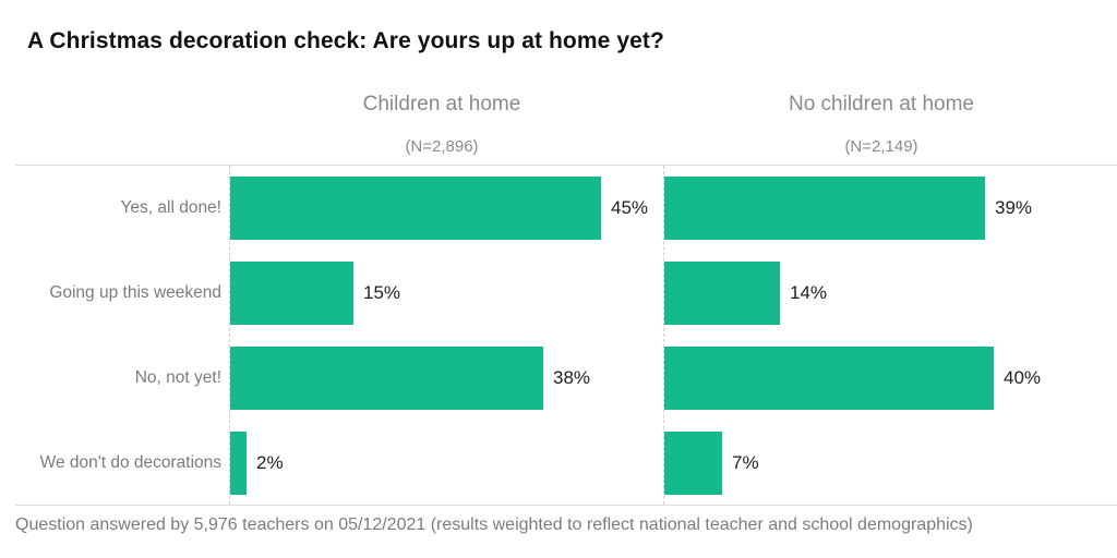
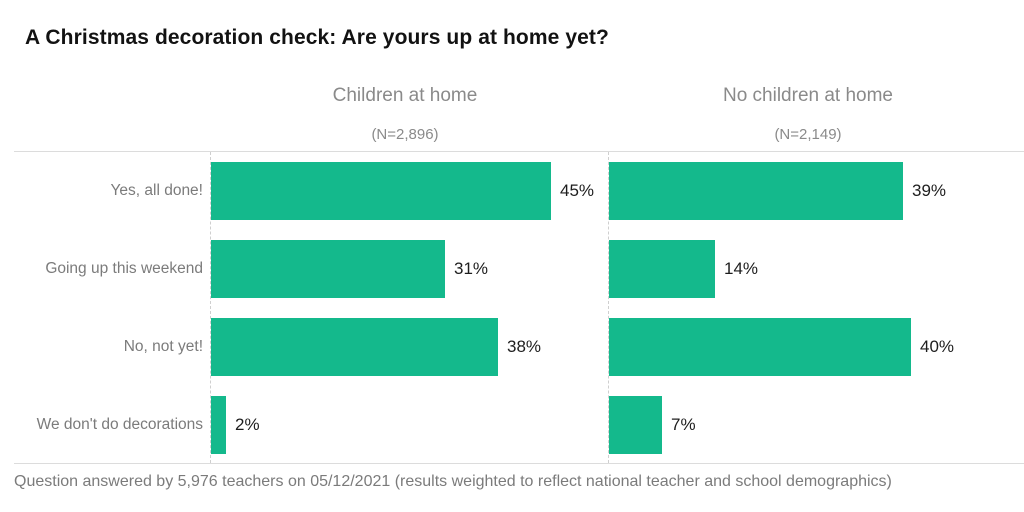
Children at home/Going up this weekend: 15% -> 31%
